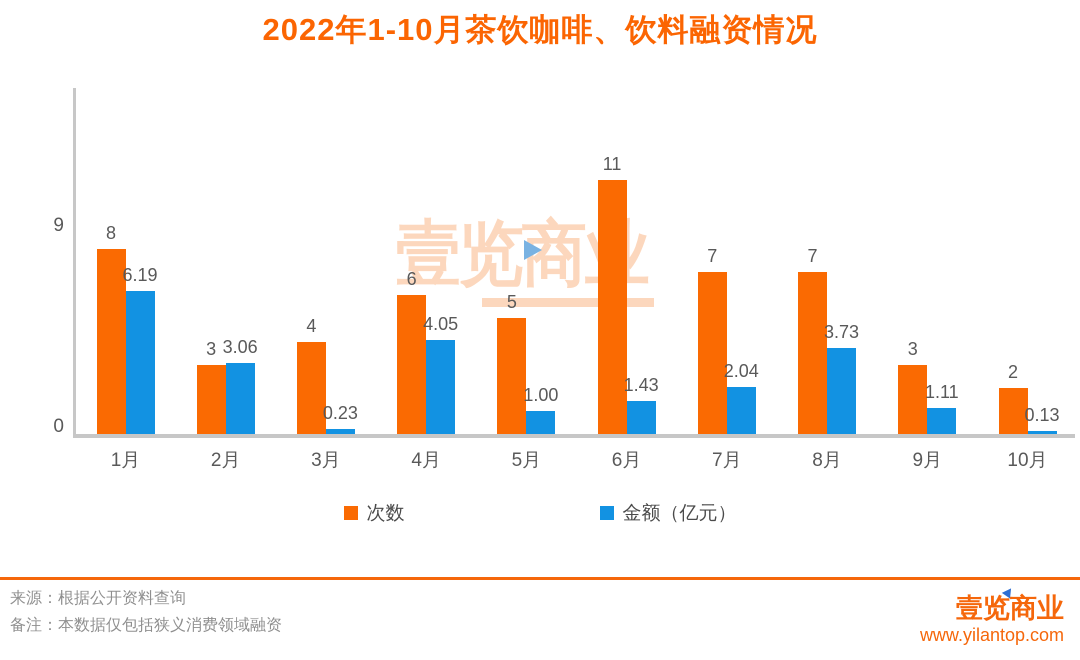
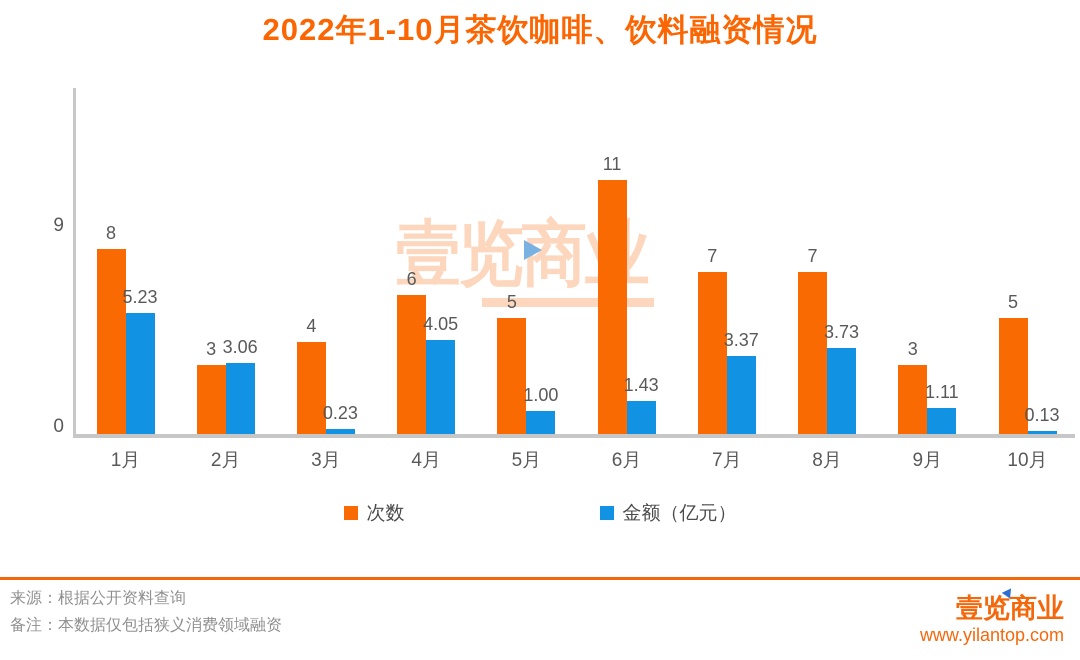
金额（亿元）/1月: 6.19 -> 5.23
金额（亿元）/7月: 2.04 -> 3.37
次数/10月: 2 -> 5
